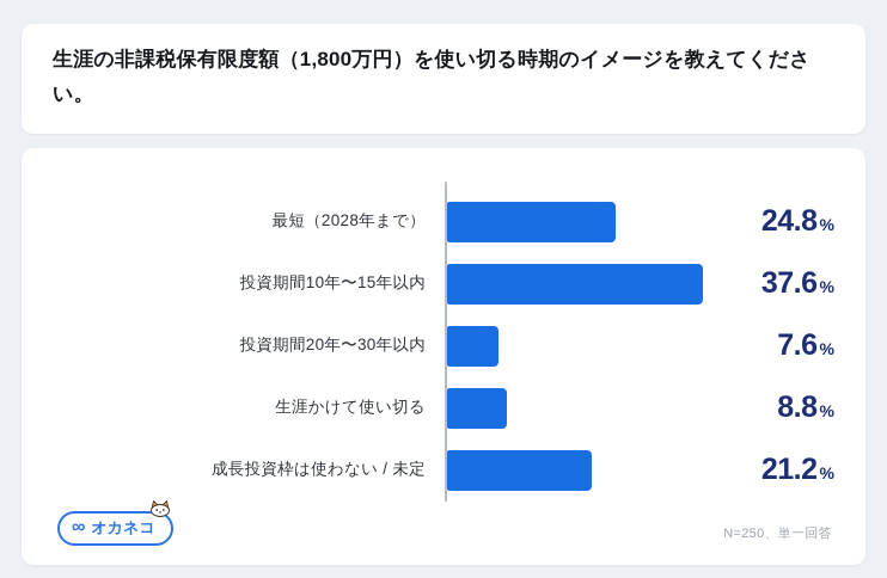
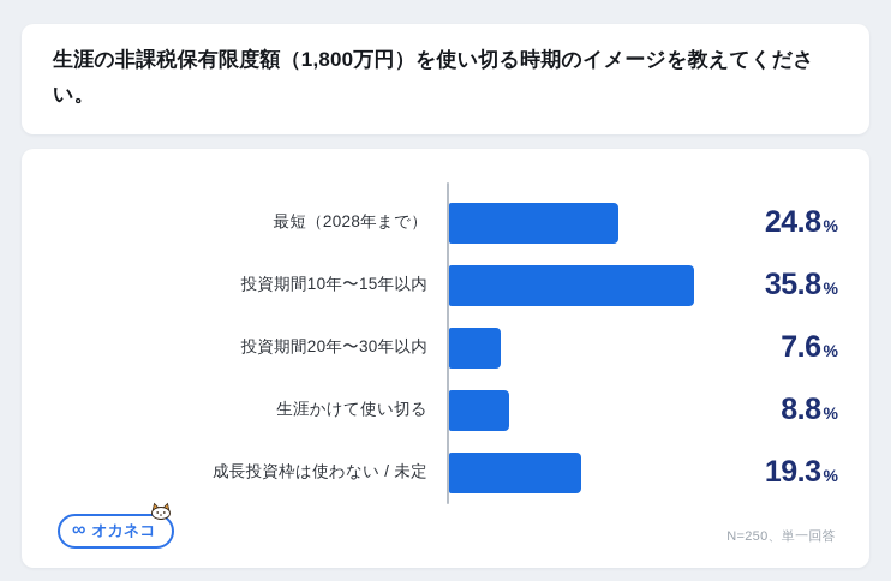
投資期間10年〜15年以内: 37.6 -> 35.8
成長投資枠は使わない / 未定: 21.2 -> 19.3
